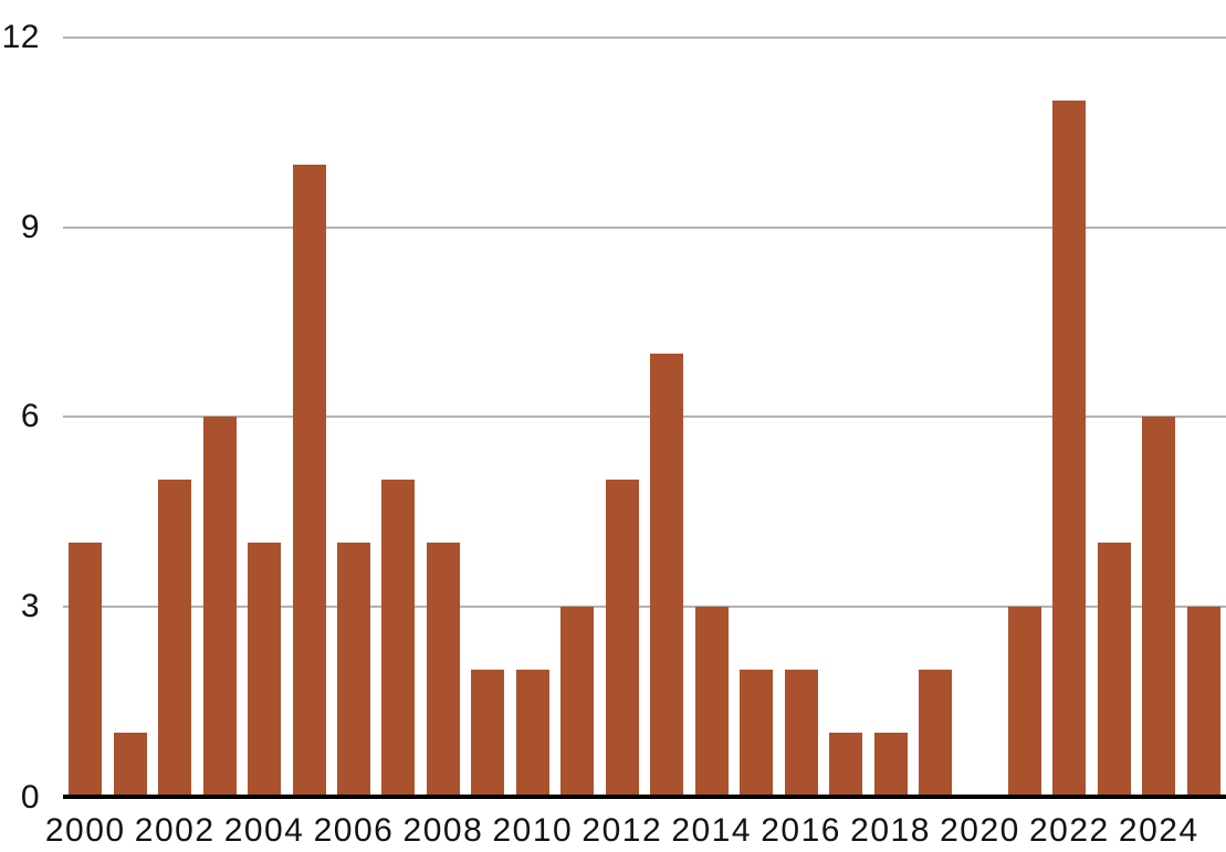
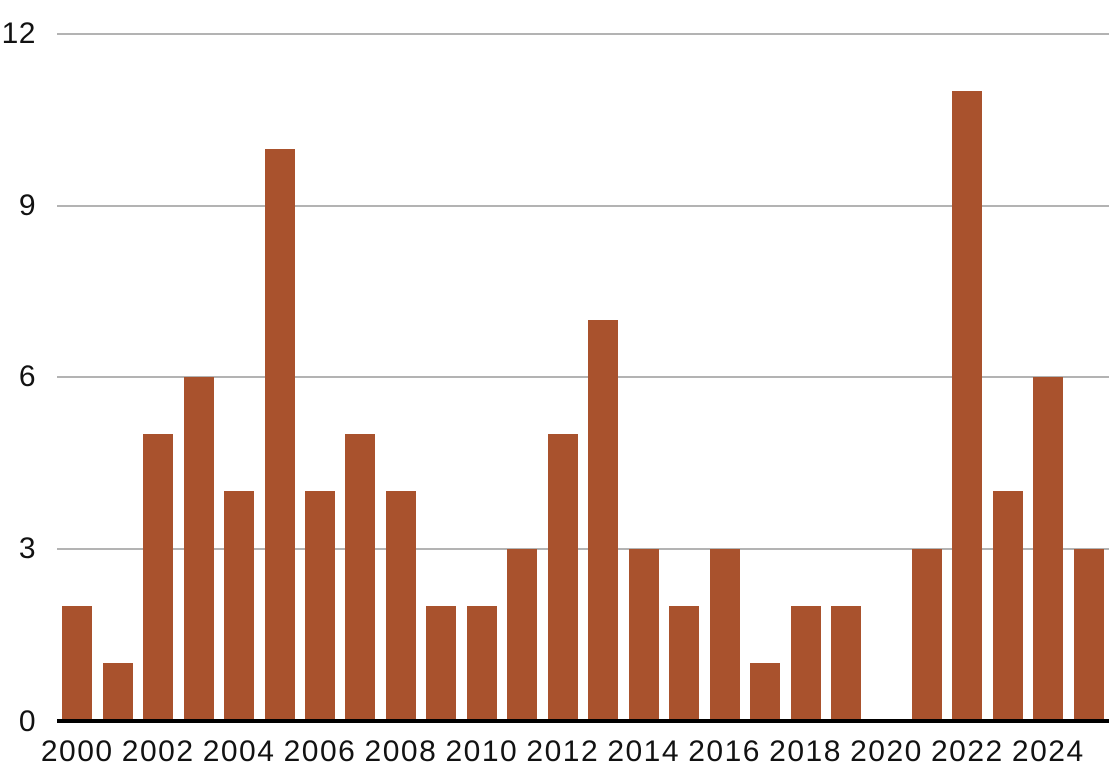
2000: 4 -> 2
2016: 2 -> 3
2018: 1 -> 2
